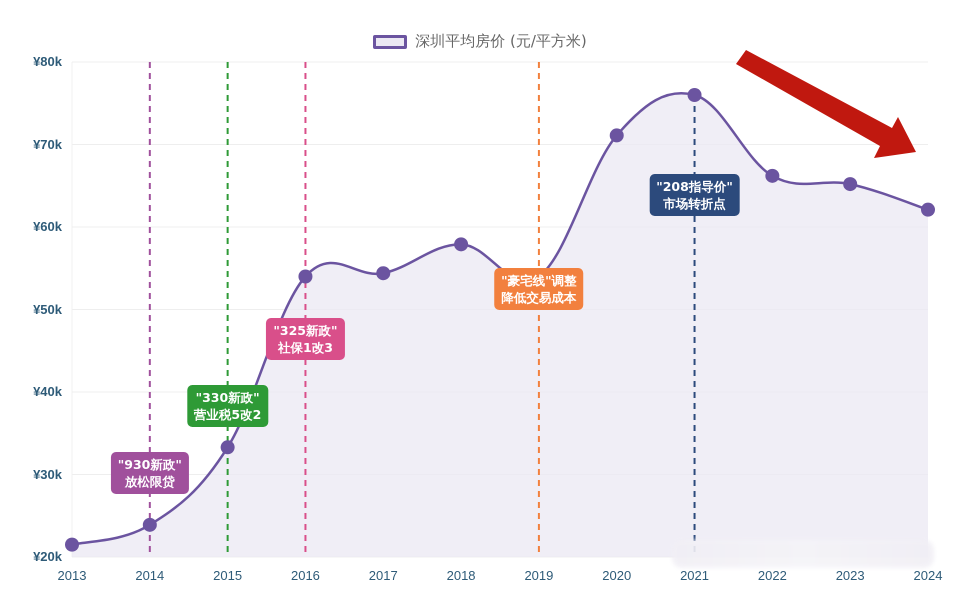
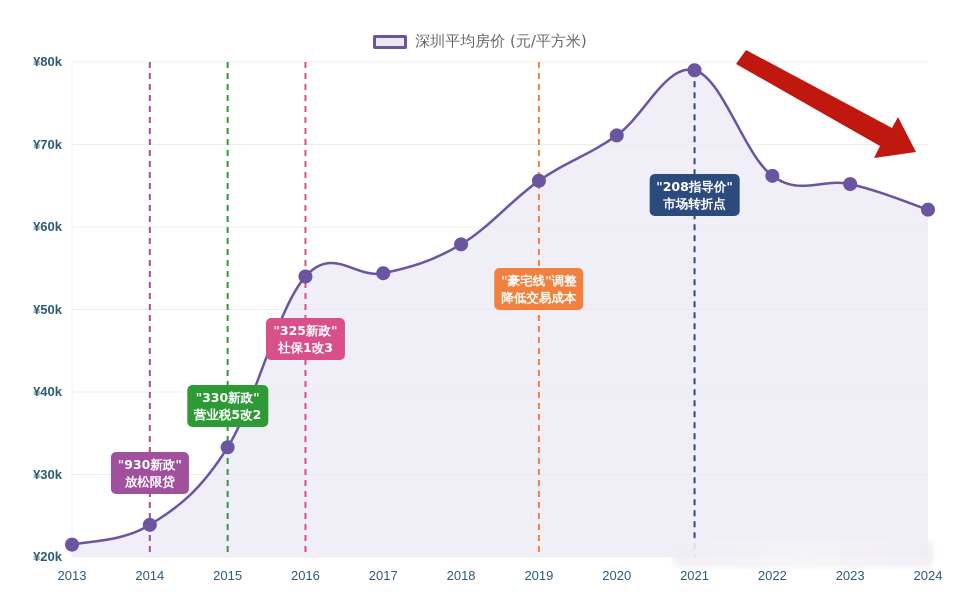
2019: ¥54k -> ¥66k
2021: ¥76k -> ¥79k
